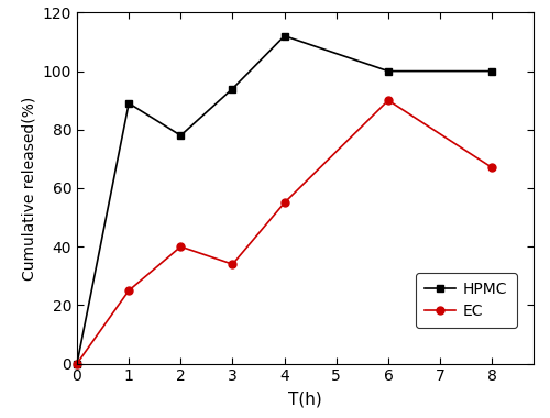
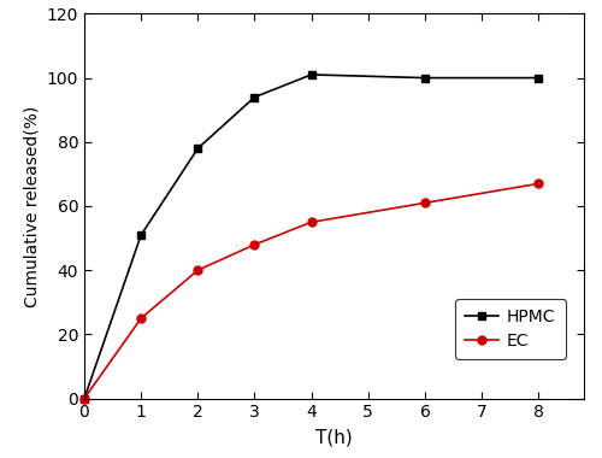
HPMC/1: 89 -> 51
EC/3: 34 -> 48
HPMC/4: 112 -> 101
EC/6: 90 -> 61
